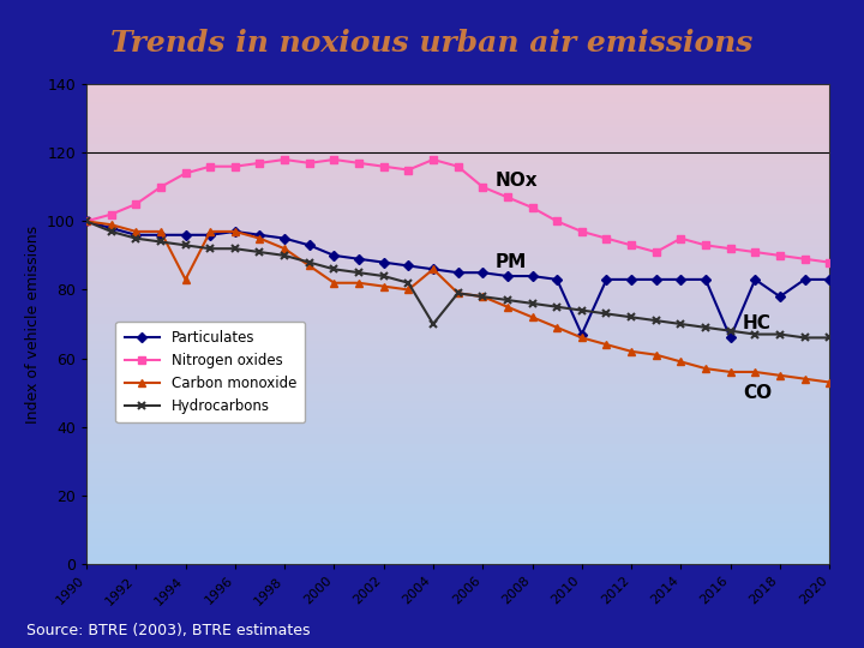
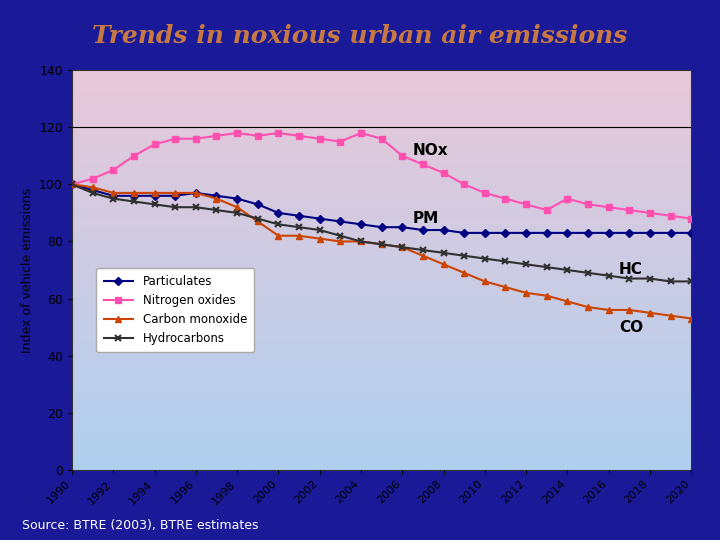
Carbon monoxide/1994: 83 -> 97
Carbon monoxide/2004: 86 -> 80
Hydrocarbons/2004: 70 -> 80
Particulates/2010: 67 -> 83
Particulates/2016: 66 -> 83
Particulates/2018: 78 -> 83
